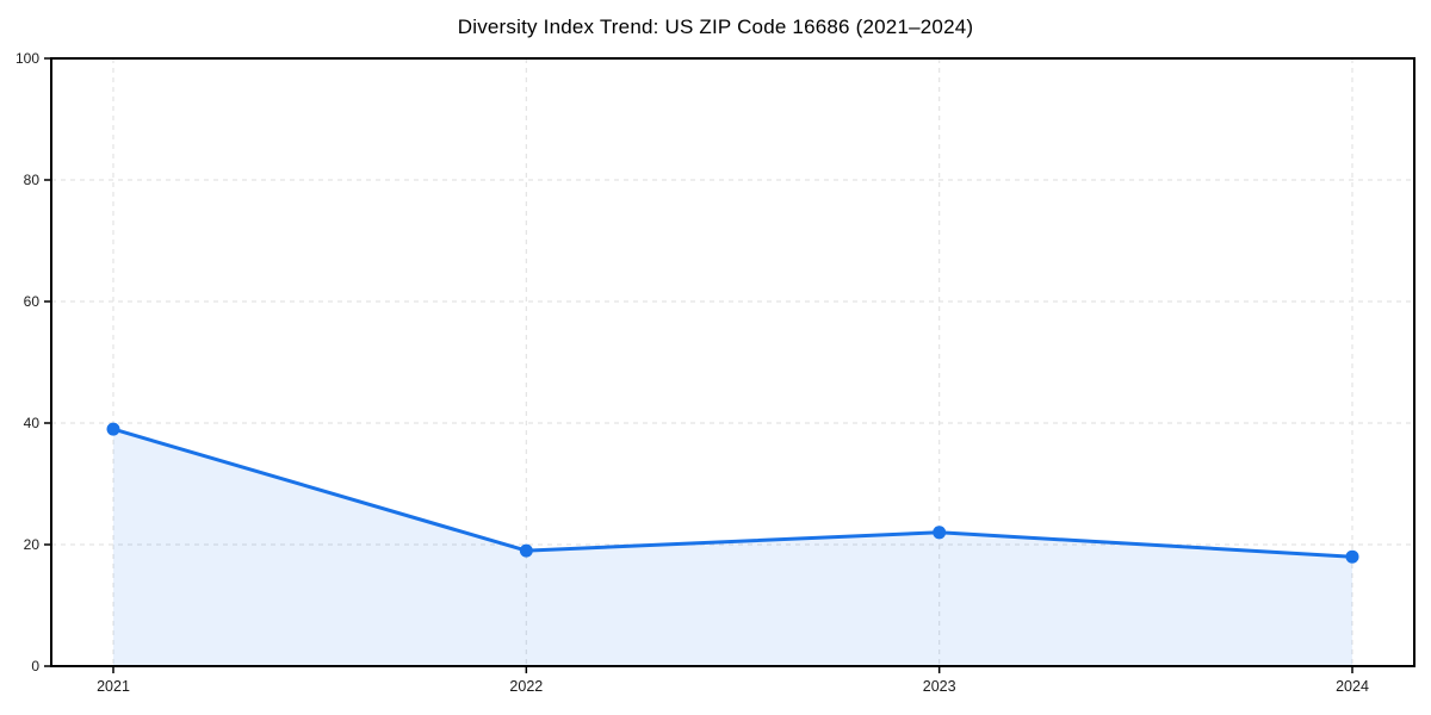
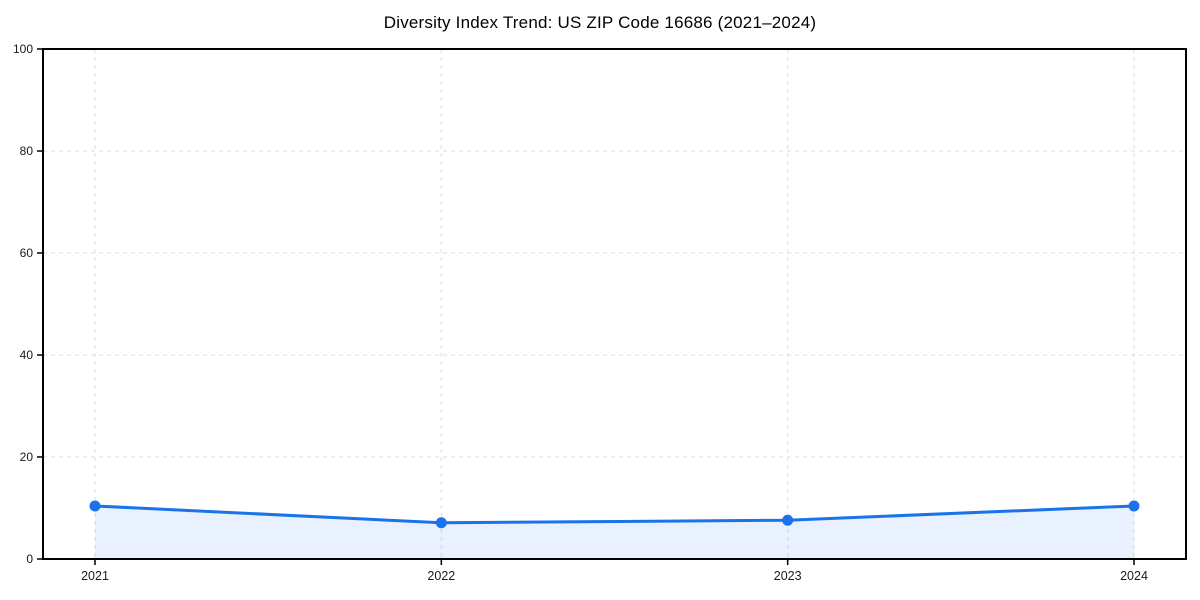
2021: 39 -> 10
2022: 19 -> 7
2023: 22 -> 8
2024: 18 -> 10
